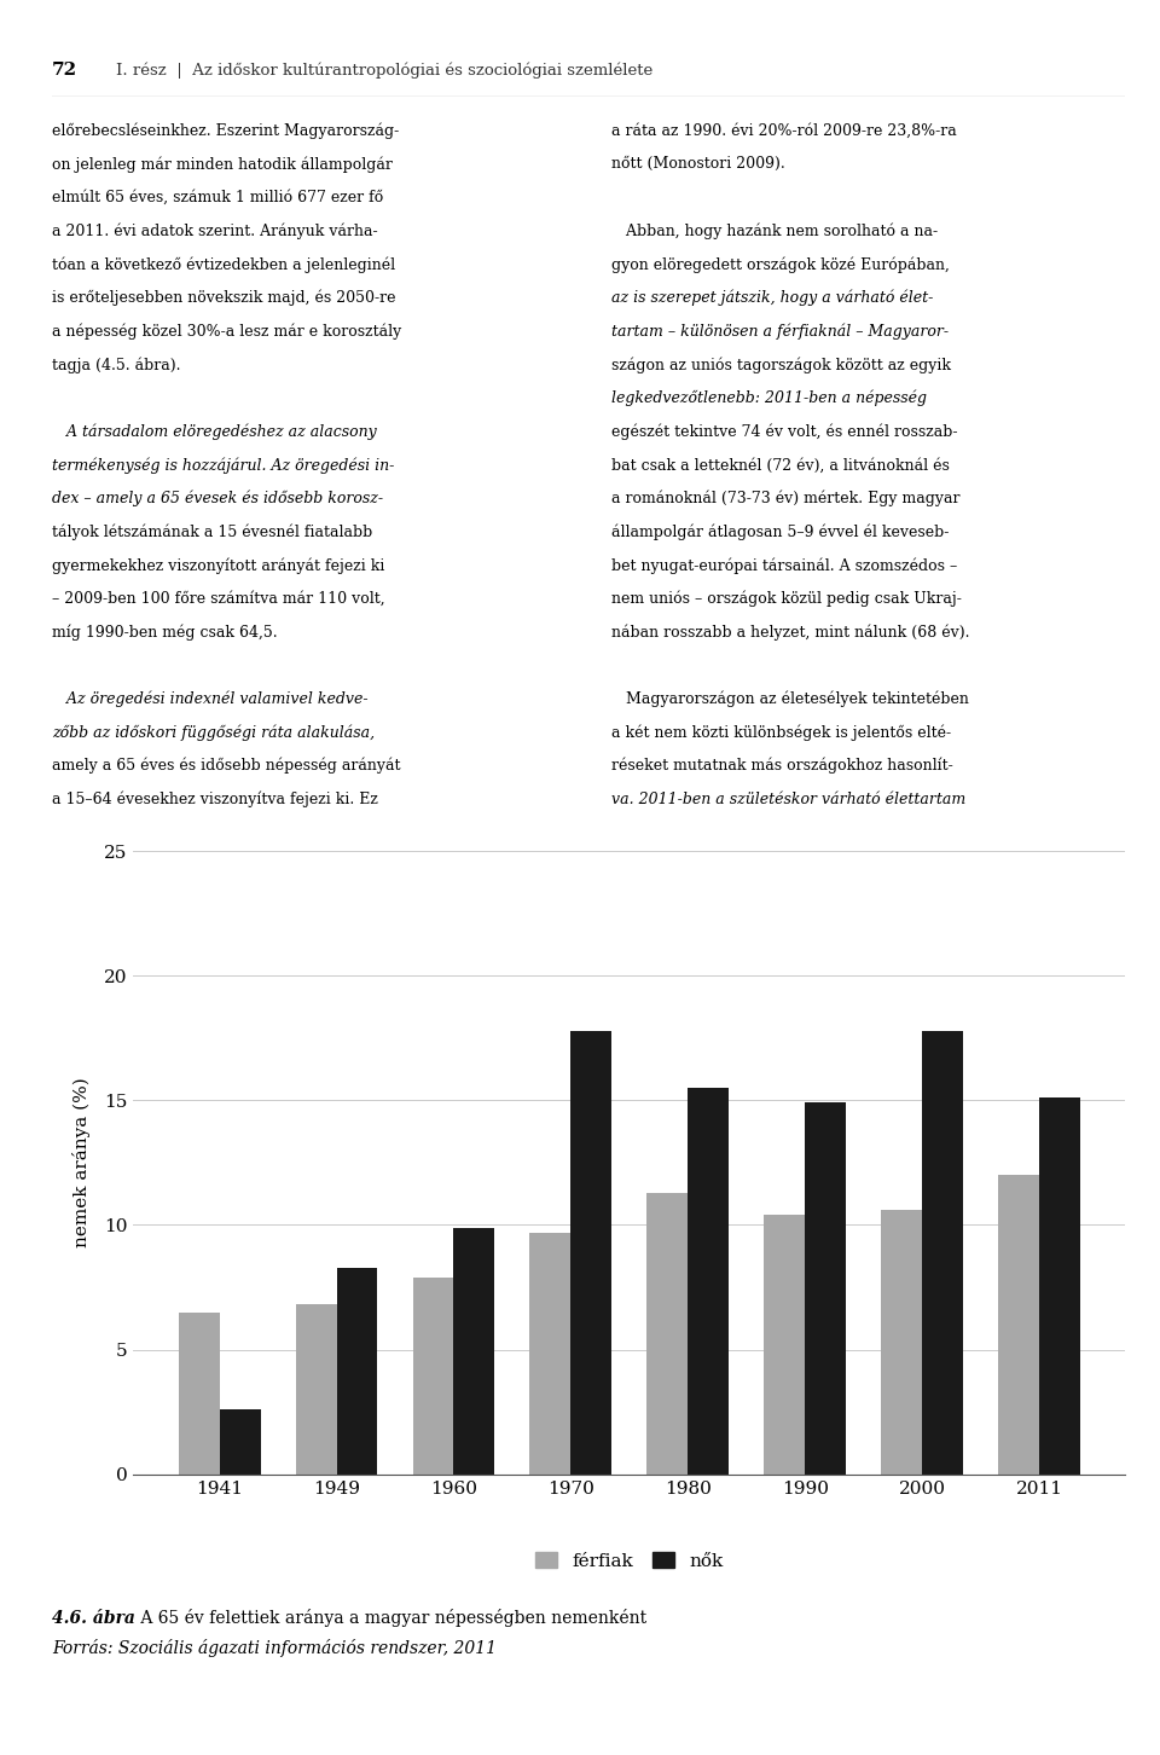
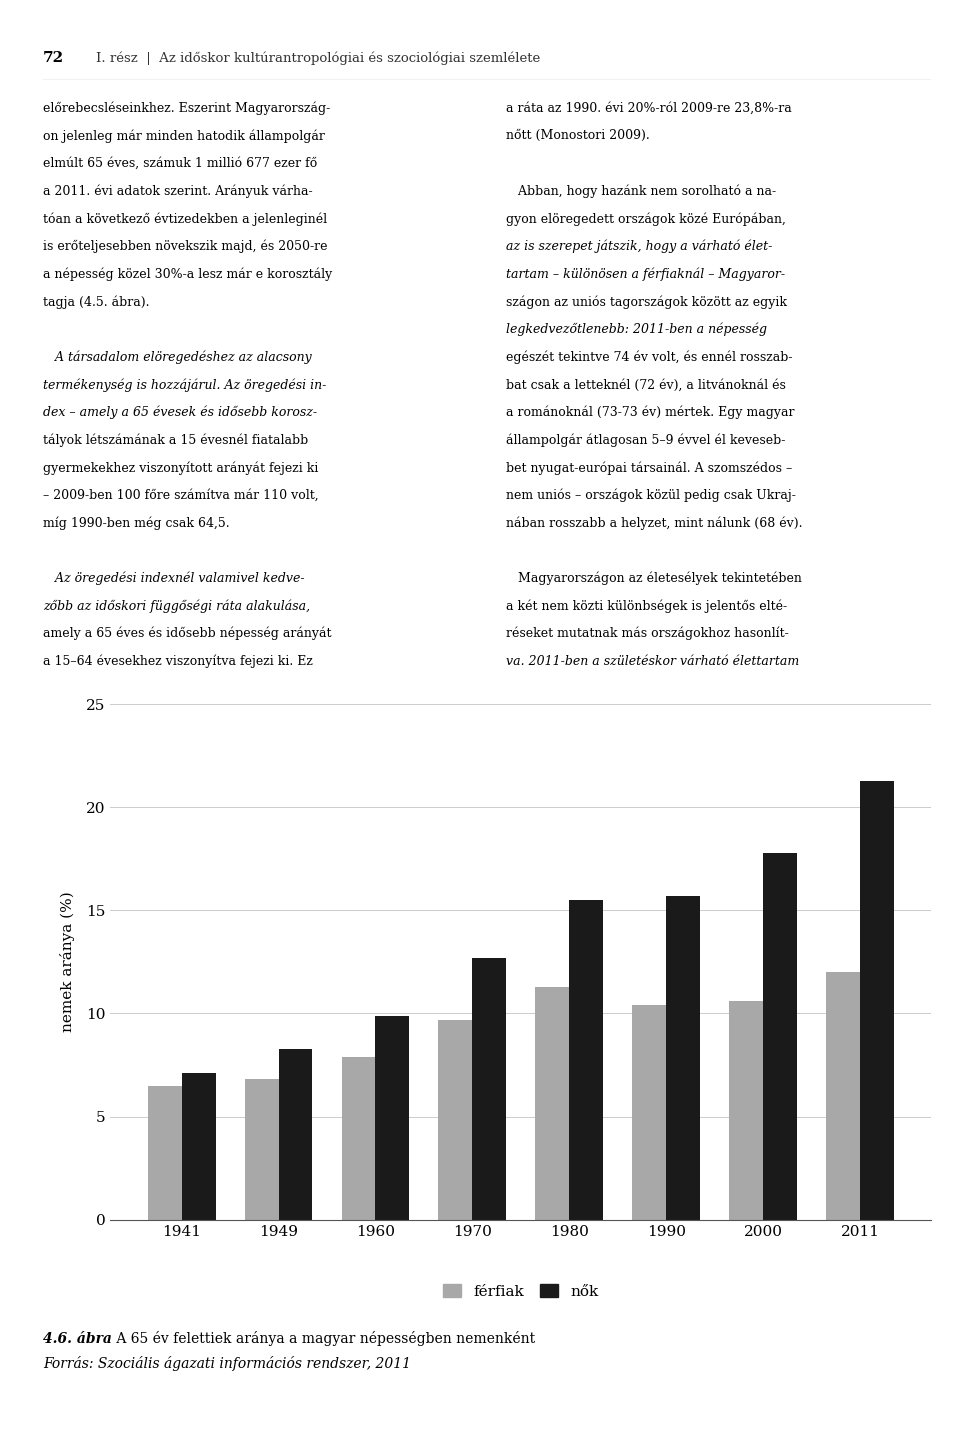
nők/1941: 2.6 -> 7.1
nők/1970: 17.8 -> 12.7
nők/1990: 14.9 -> 15.7
nők/2011: 15.1 -> 21.3
